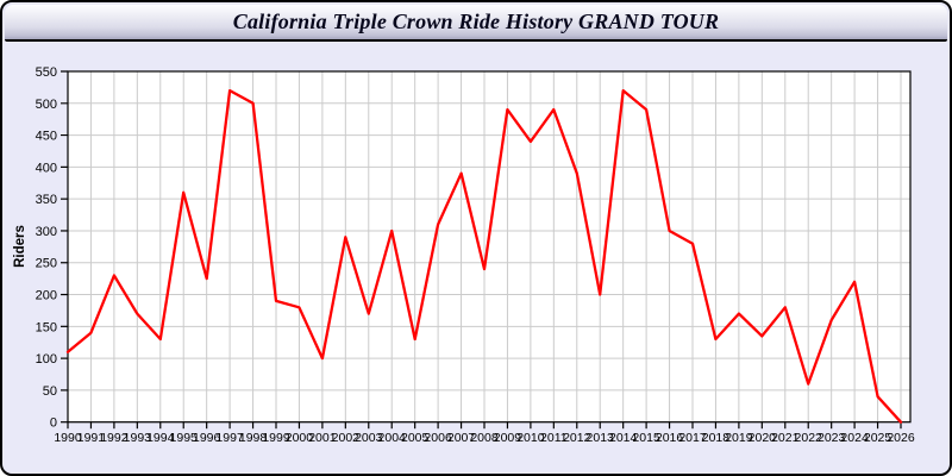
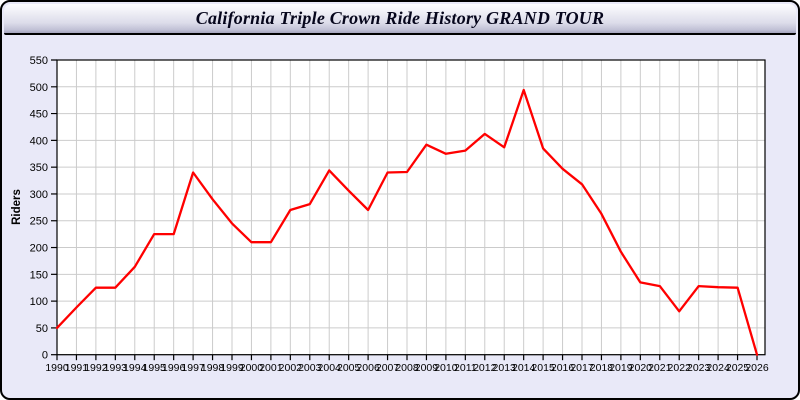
1990: 110 -> 50
1991: 140 -> 90
1992: 230 -> 120
1993: 170 -> 120
1994: 130 -> 160
1995: 360 -> 220
1997: 520 -> 340
1998: 500 -> 290
1999: 190 -> 240
2000: 180 -> 210
2001: 100 -> 210
2002: 290 -> 270
2003: 170 -> 280
2004: 300 -> 340
2005: 130 -> 310
2006: 310 -> 270
2007: 390 -> 340
2008: 240 -> 340
2009: 490 -> 390
2010: 440 -> 380
2011: 490 -> 380
2012: 390 -> 410
2013: 200 -> 390
2014: 520 -> 490
2015: 490 -> 380
2016: 300 -> 350
2017: 280 -> 320
2018: 130 -> 260
2019: 170 -> 190
2021: 180 -> 130
2022: 60 -> 80
2023: 160 -> 130
2024: 220 -> 130
2025: 40 -> 120
